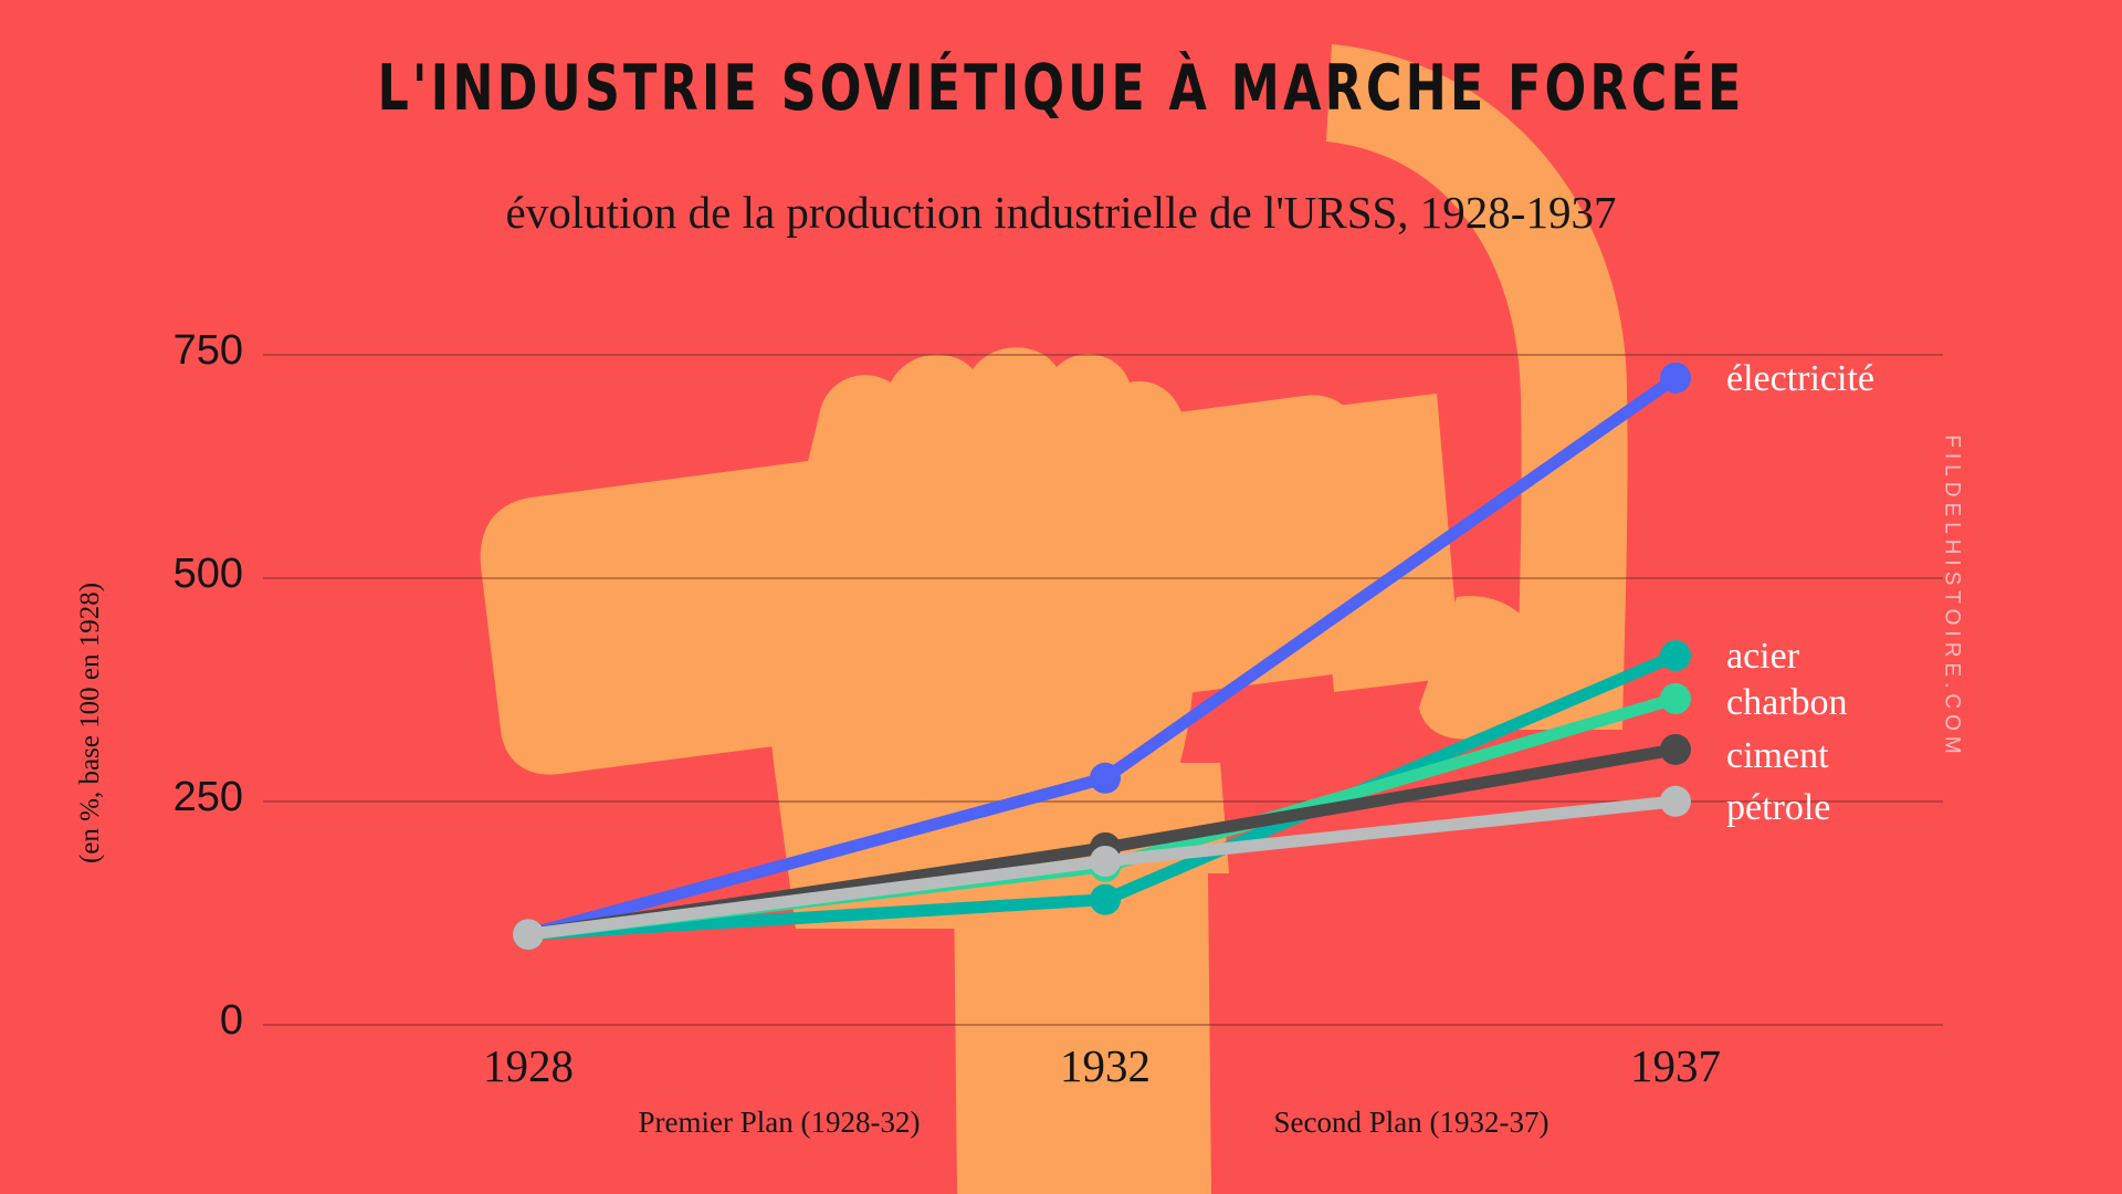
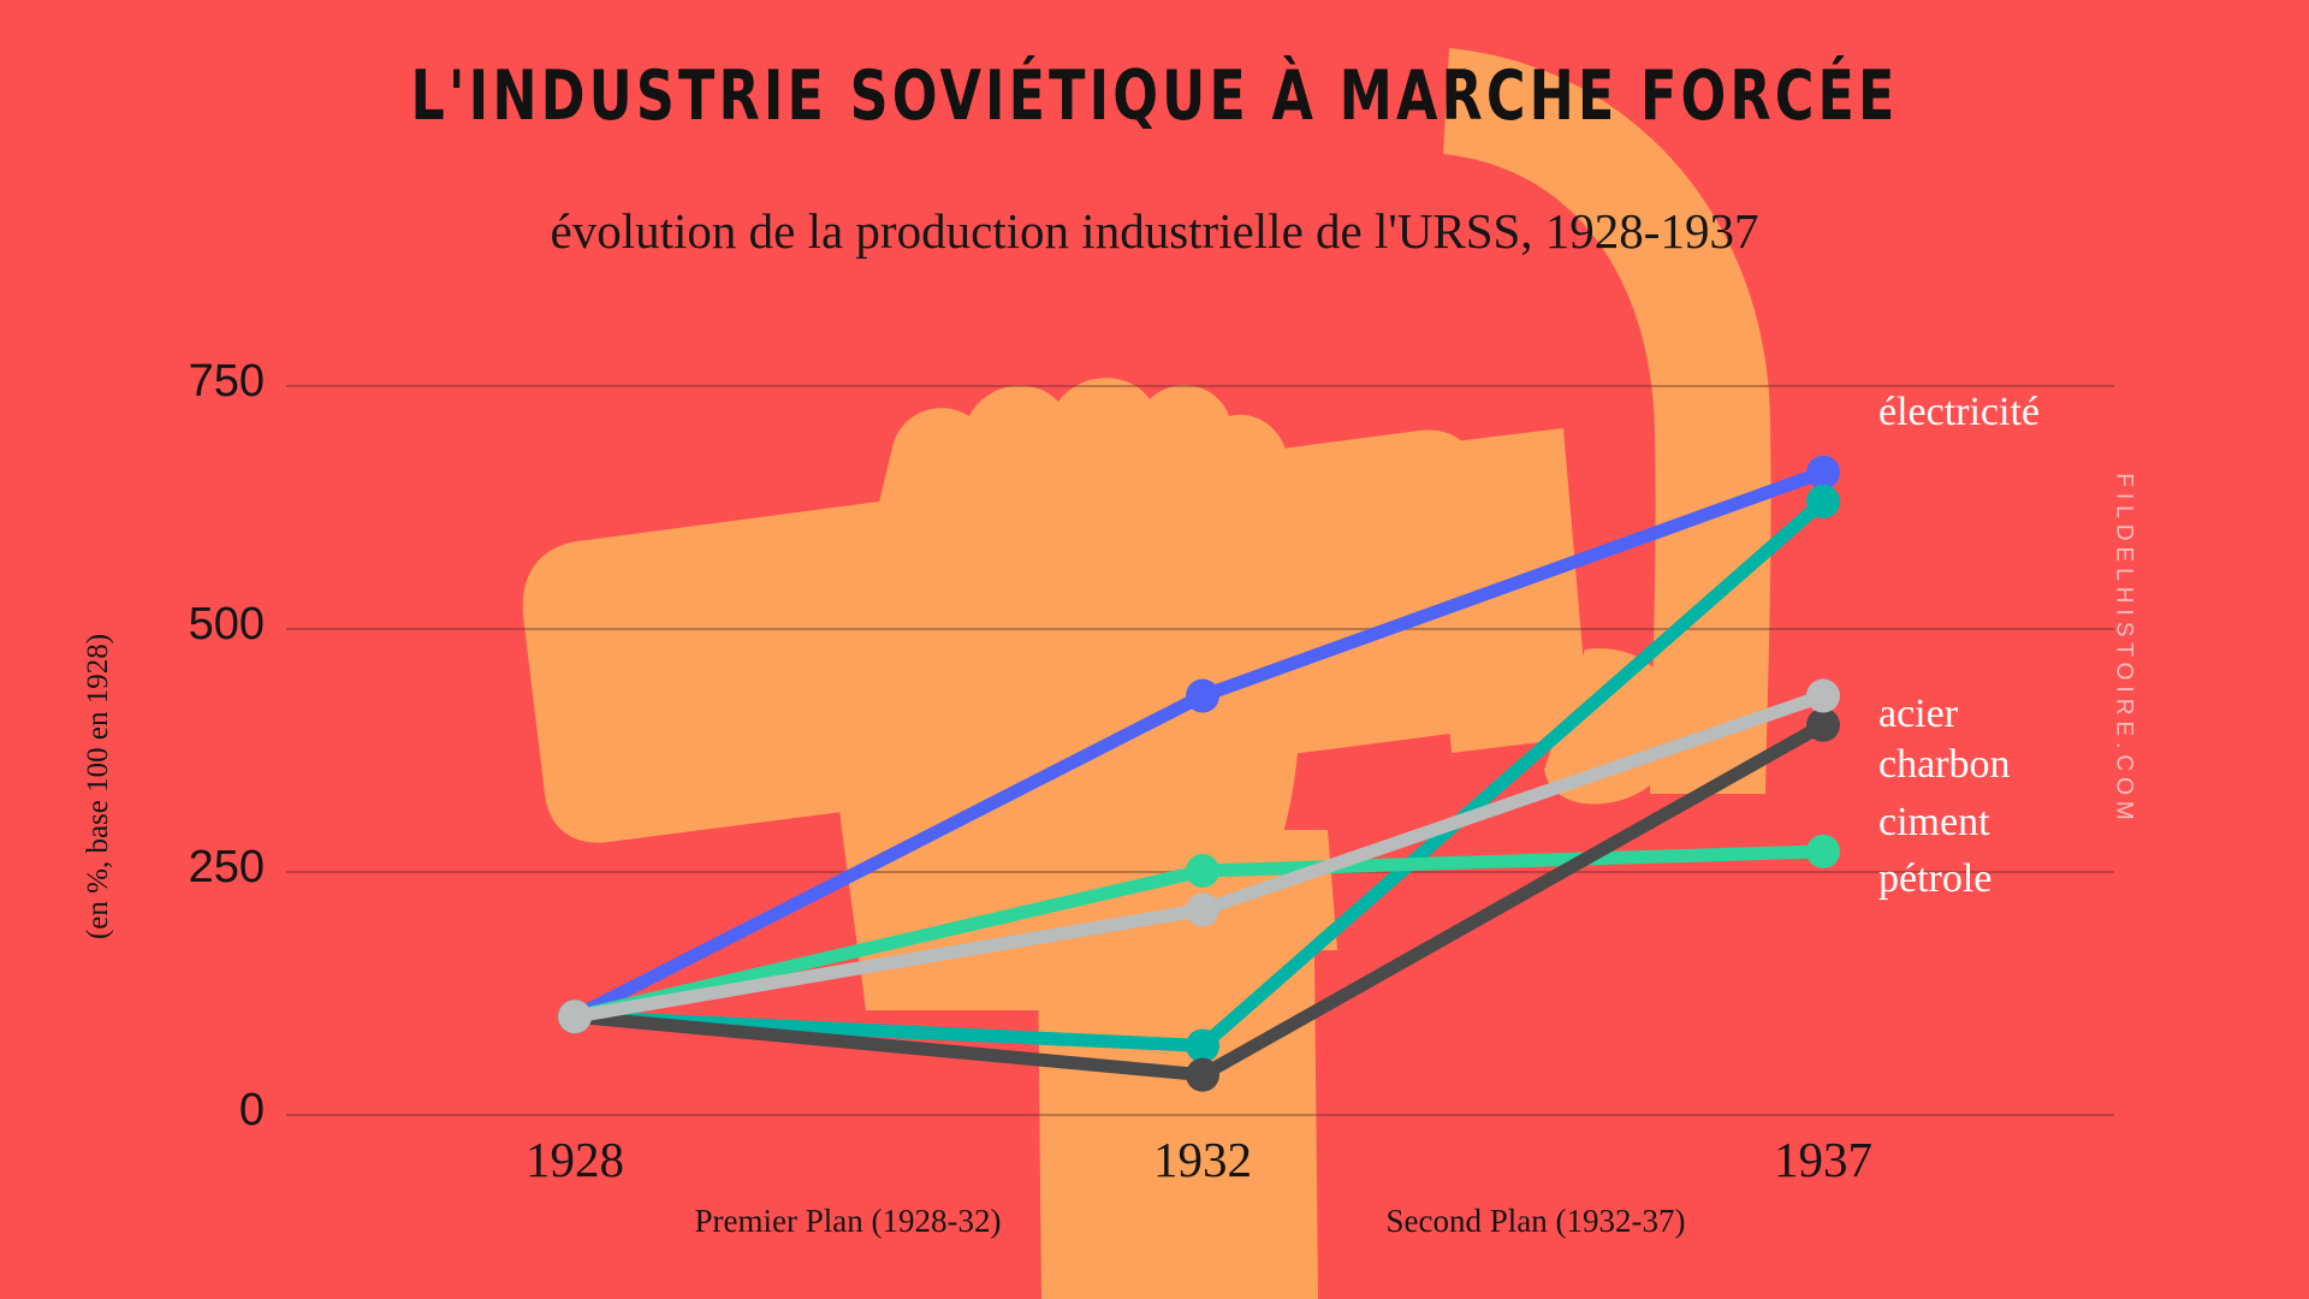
électricité/1932: 280 -> 430
acier/1932: 140 -> 70
charbon/1932: 180 -> 250
ciment/1932: 200 -> 40
pétrole/1932: 180 -> 210
électricité/1937: 720 -> 660
acier/1937: 410 -> 630
charbon/1937: 360 -> 270
ciment/1937: 310 -> 400
pétrole/1937: 250 -> 430
